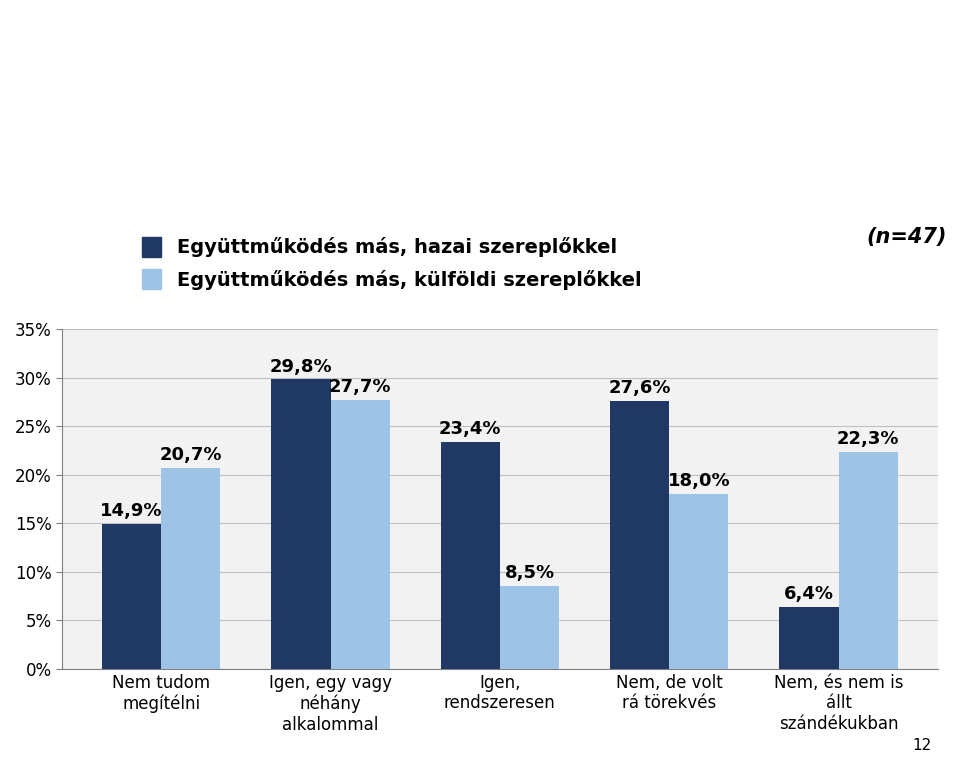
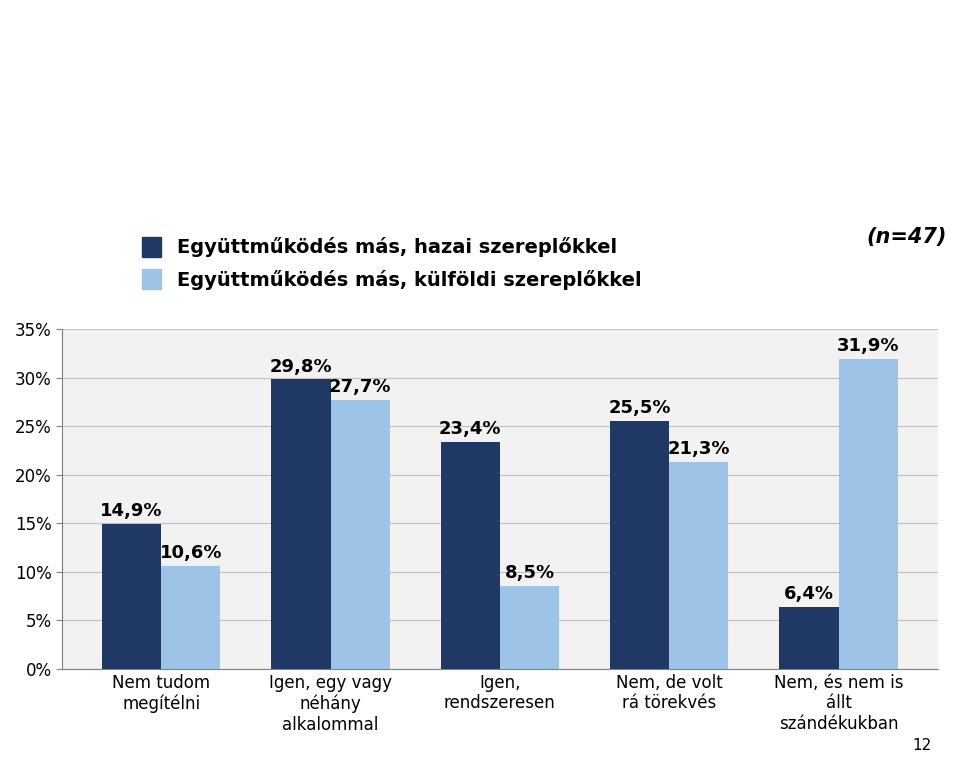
Együttműködés más, külföldi szereplőkkel/Nem tudom megítélni: 20,7% -> 10,6%
Együttműködés más, hazai szereplőkkel/Nem, de volt rá törekvés: 27,6% -> 25,5%
Együttműködés más, külföldi szereplőkkel/Nem, de volt rá törekvés: 18,0% -> 21,3%
Együttműködés más, külföldi szereplőkkel/Nem, és nem is állt szándékukban: 22,3% -> 31,9%
